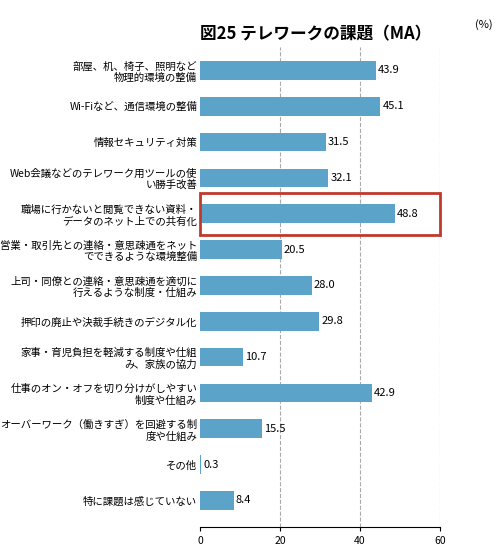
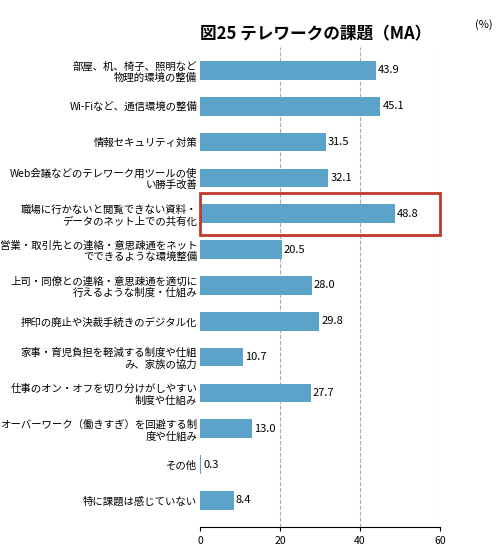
仕事のオン・オフを切り分けがしやすい 制度や仕組み: 42.9 -> 27.7
オーバーワーク（働きすぎ）を回避する制 度や仕組み: 15.5 -> 13.0
